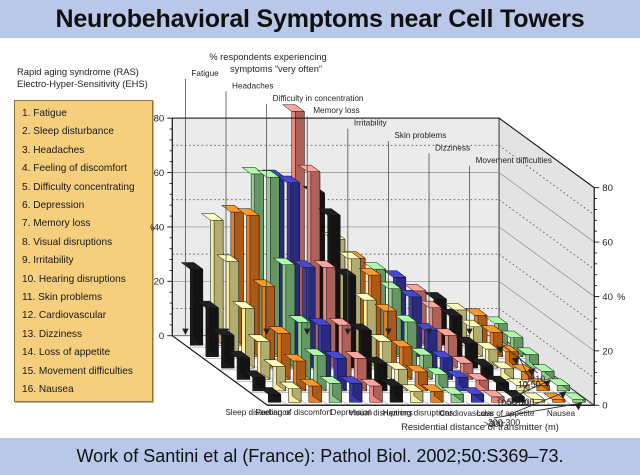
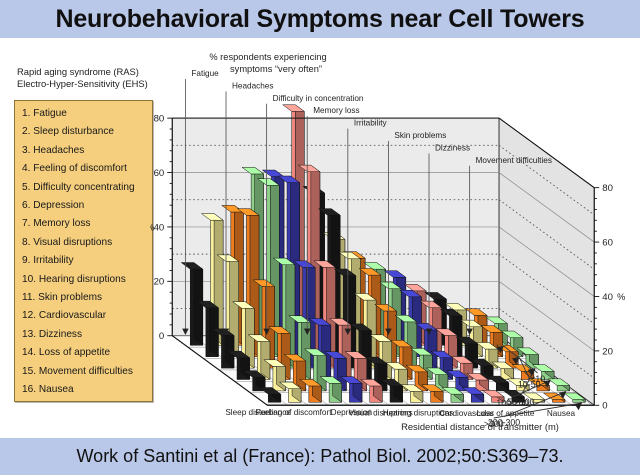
10-50/Feeling of discomfort: 66 -> 63
